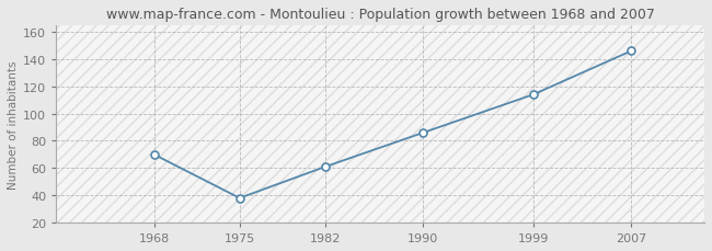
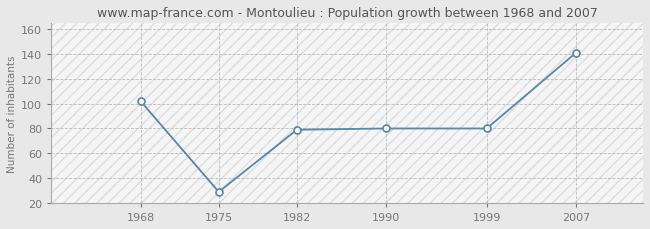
1968: 70 -> 102
1975: 38 -> 29
1982: 61 -> 79
1990: 86 -> 80
1999: 114 -> 80
2007: 146 -> 141
